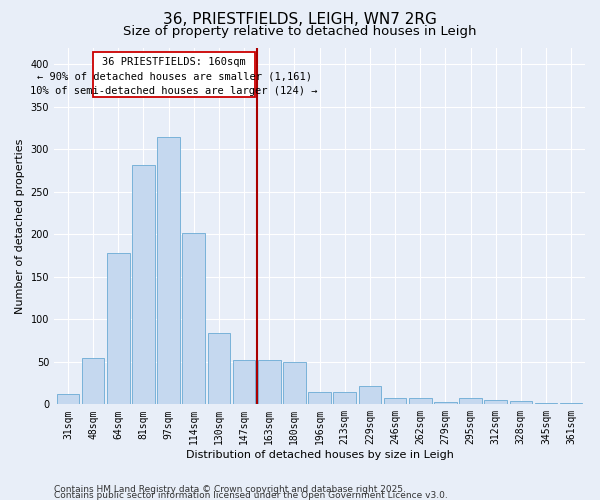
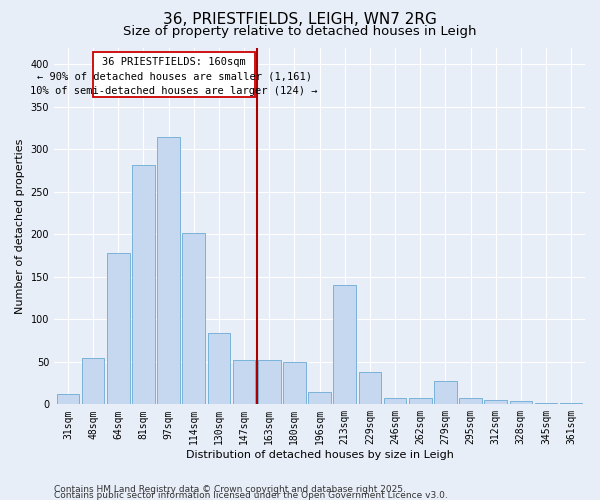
213sqm: 15 -> 140
229sqm: 22 -> 38
279sqm: 3 -> 28
